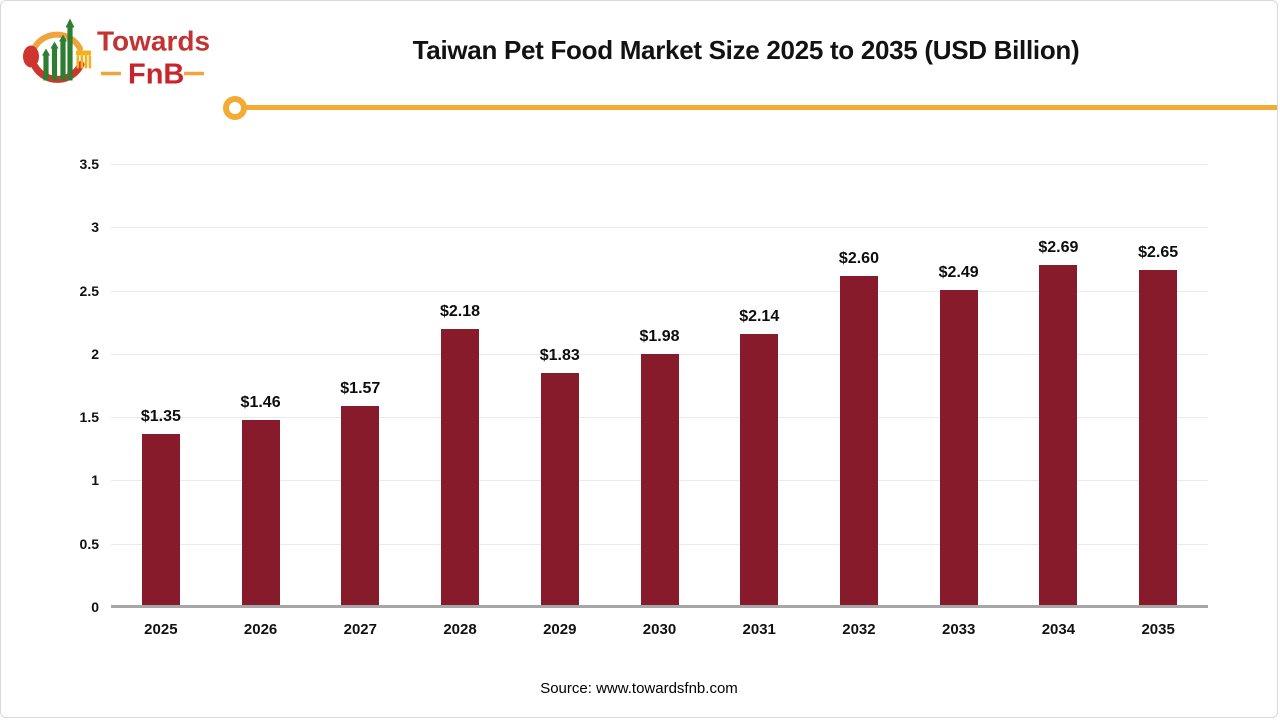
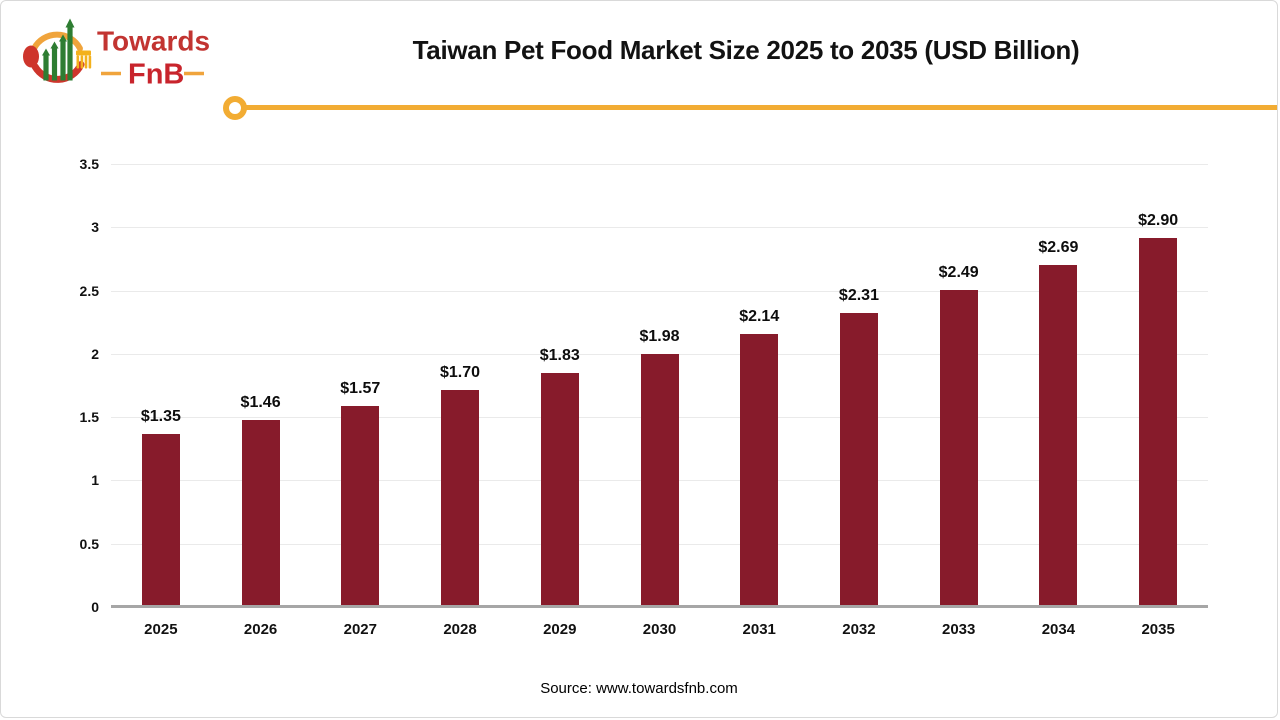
2028: $2.18 -> $1.70
2032: $2.60 -> $2.31
2035: $2.65 -> $2.90
